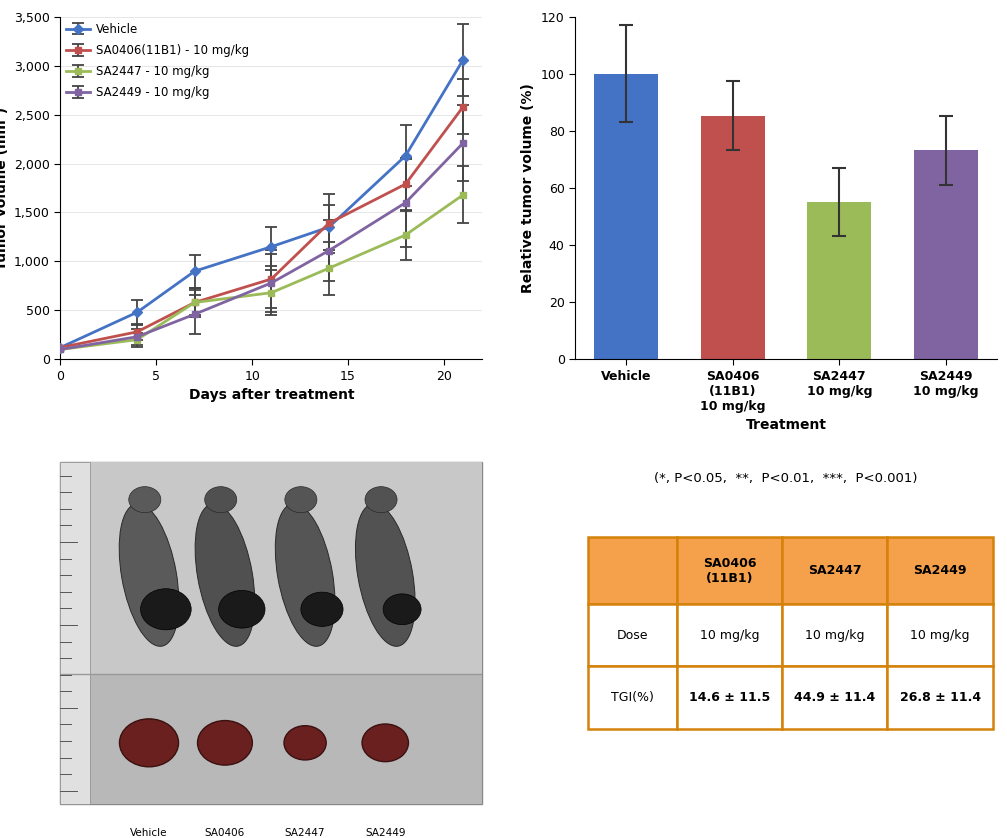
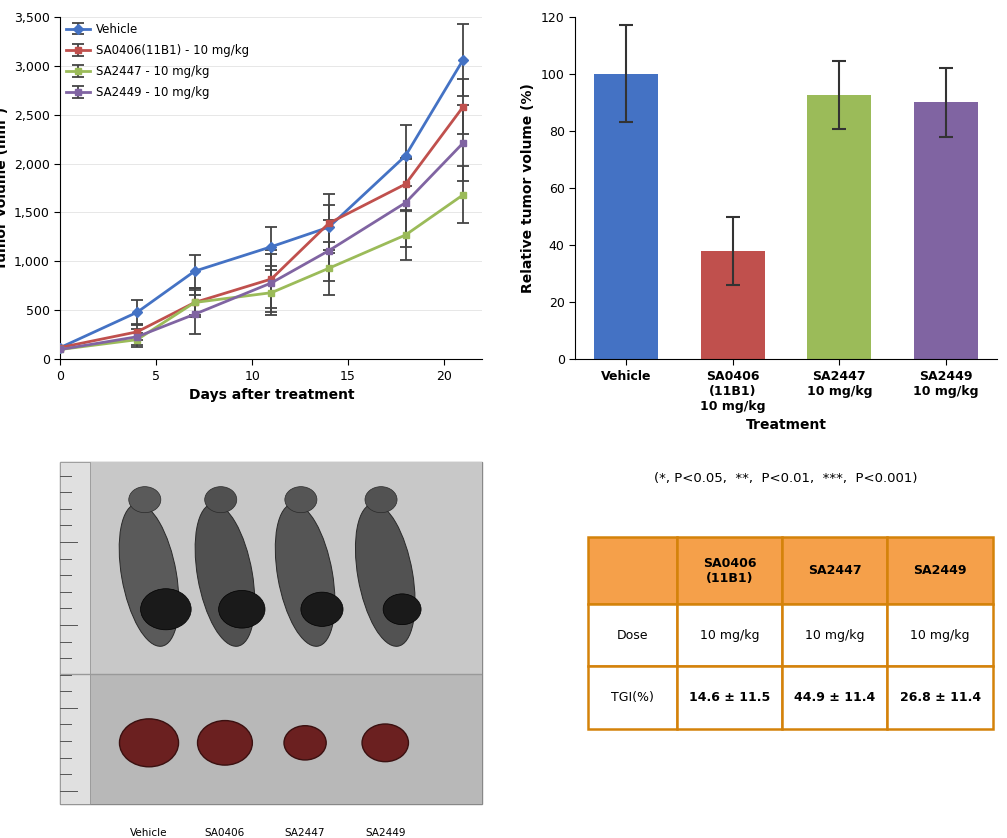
SA0406 (11B1) 10 mg/kg: 85.4 -> 38.0
SA2447 10 mg/kg: 55.1 -> 92.5
SA2449 10 mg/kg: 73.2 -> 90.0
